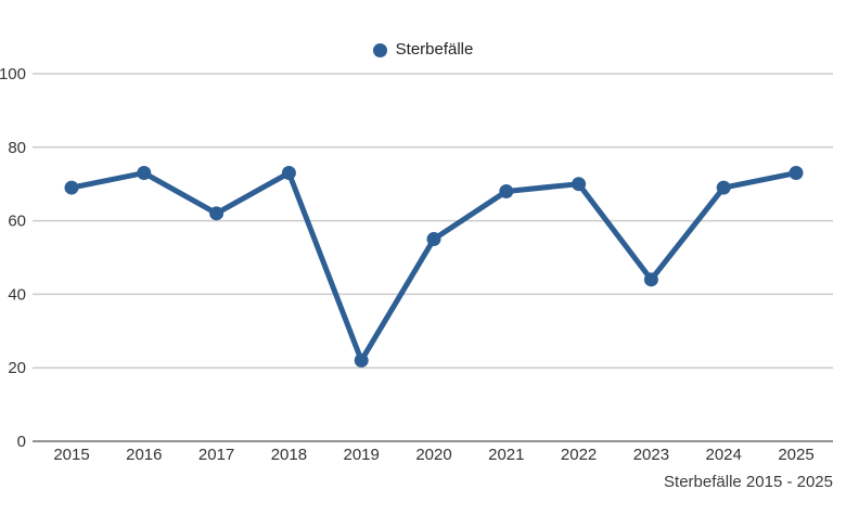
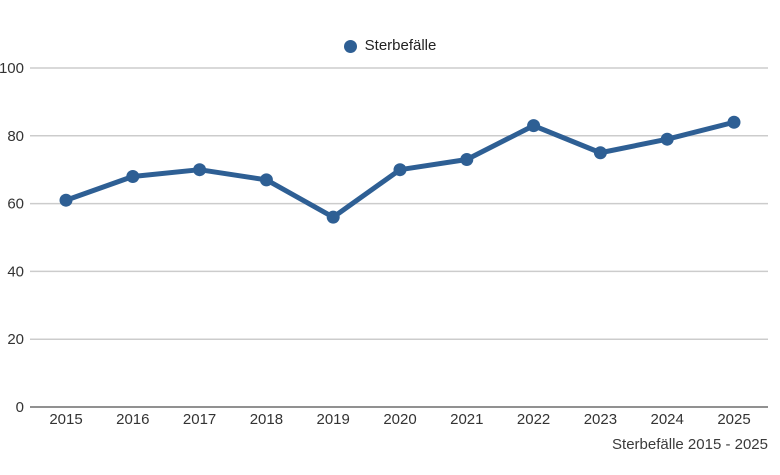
2015: 69 -> 61
2016: 73 -> 68
2017: 62 -> 70
2018: 73 -> 67
2019: 22 -> 56
2020: 55 -> 70
2021: 68 -> 73
2022: 70 -> 83
2023: 44 -> 75
2024: 69 -> 79
2025: 73 -> 84
